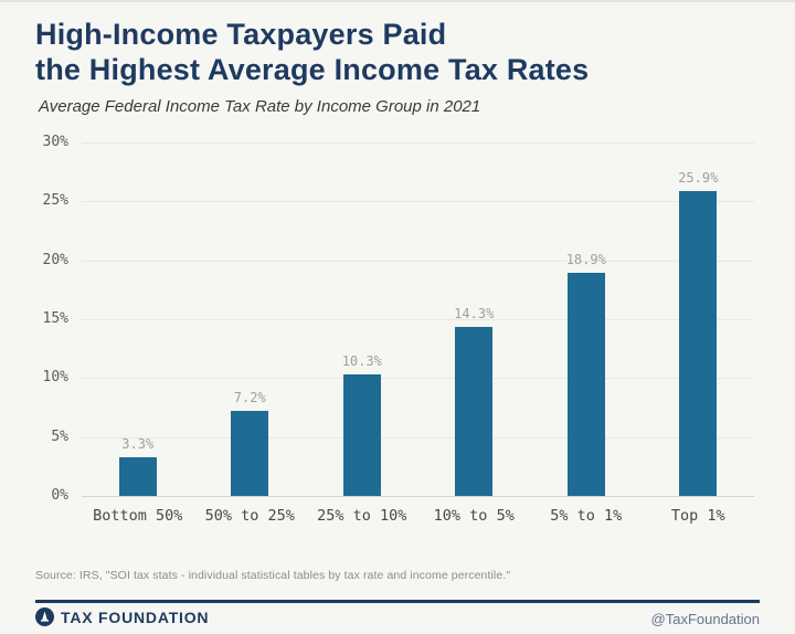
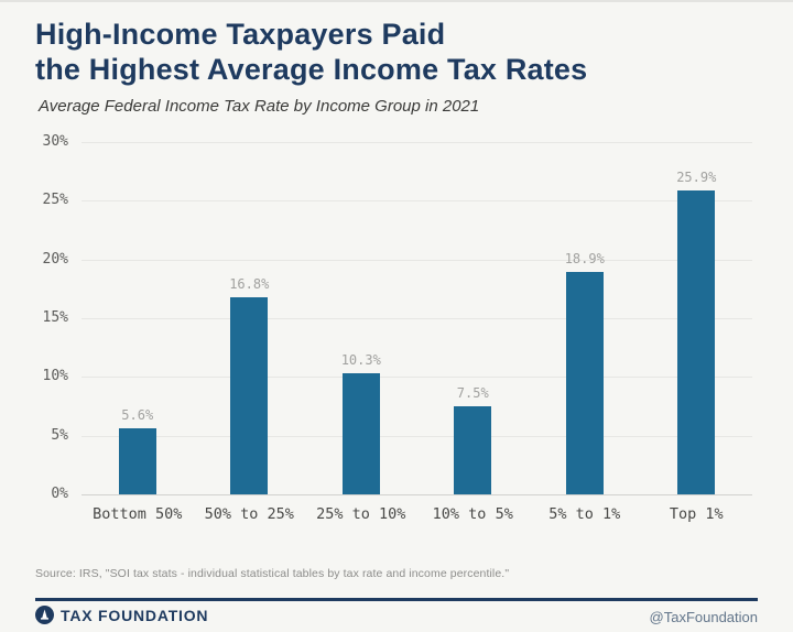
Bottom 50%: 3.3% -> 5.6%
50% to 25%: 7.2% -> 16.8%
10% to 5%: 14.3% -> 7.5%
